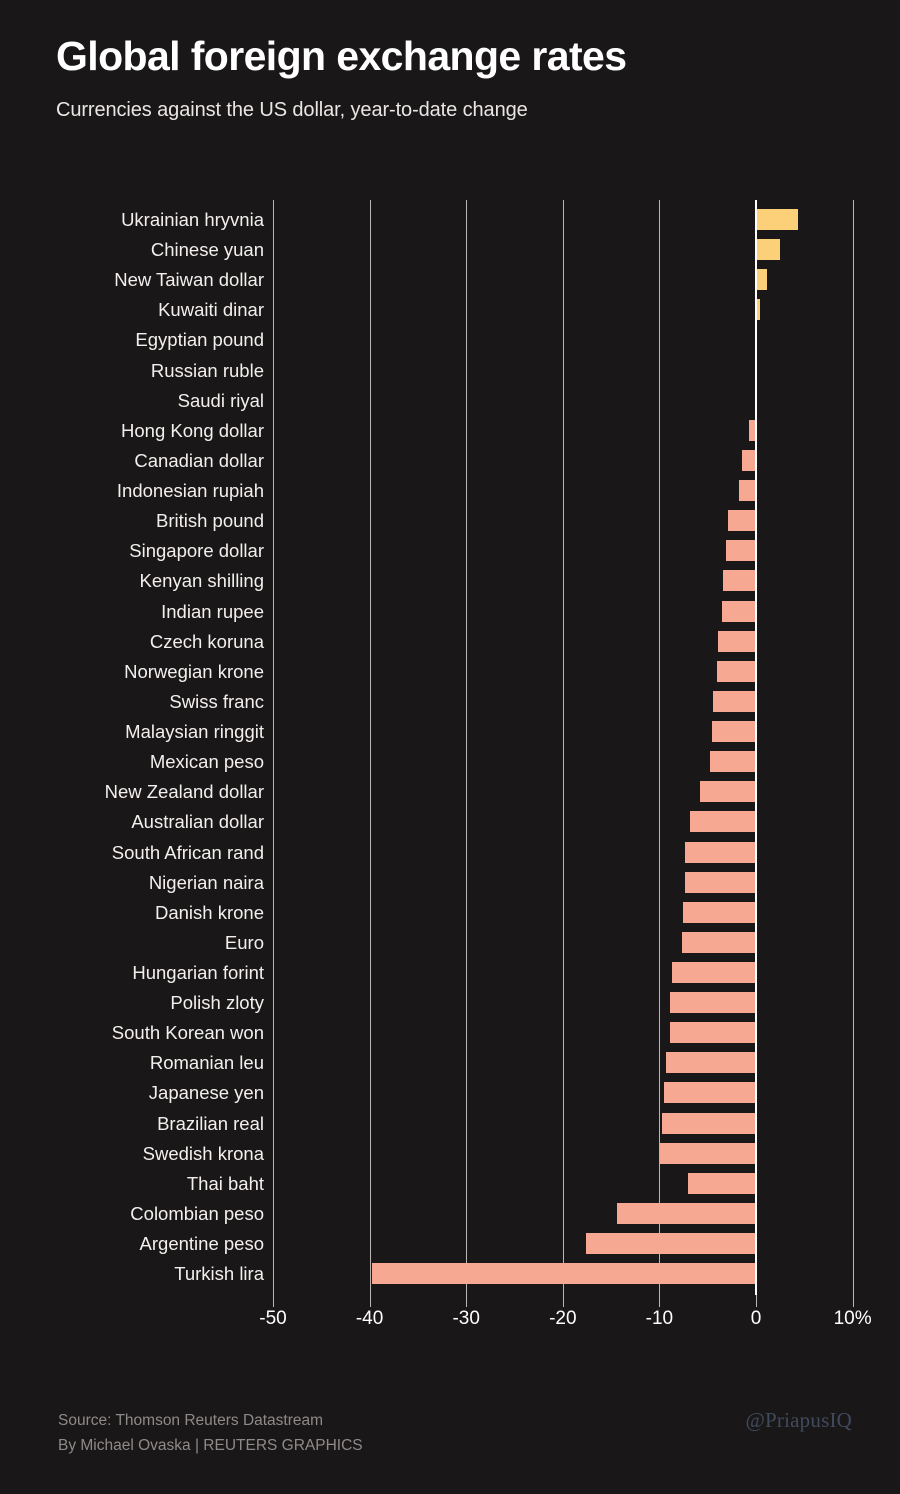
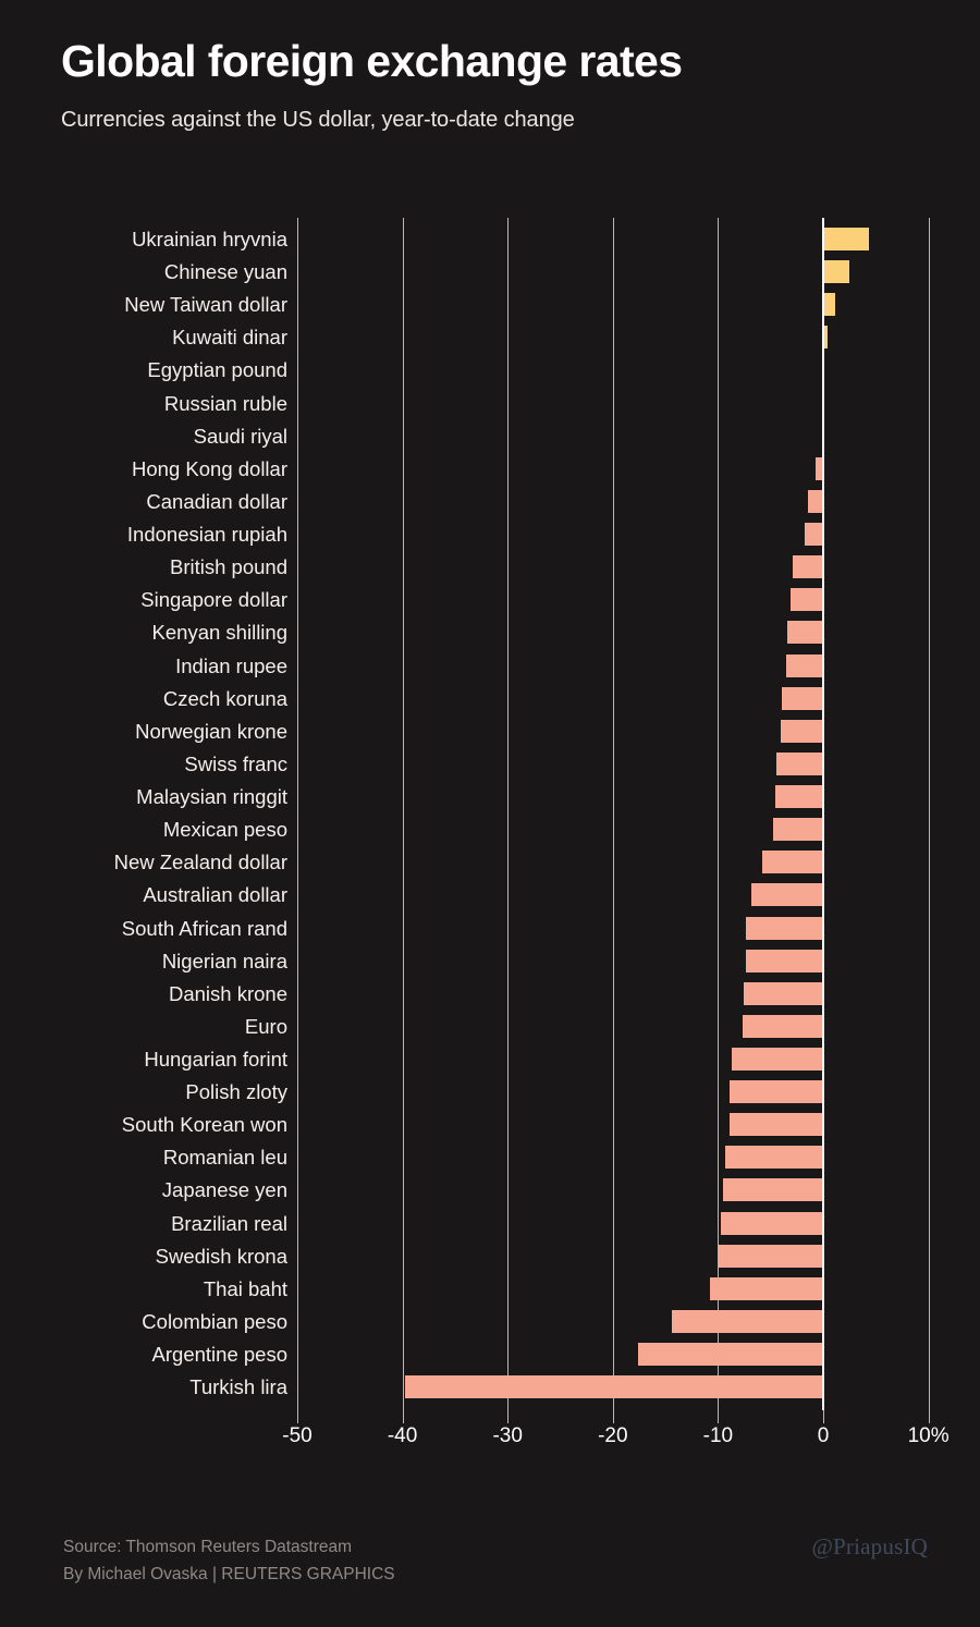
Thai baht: -7% -> -11%
